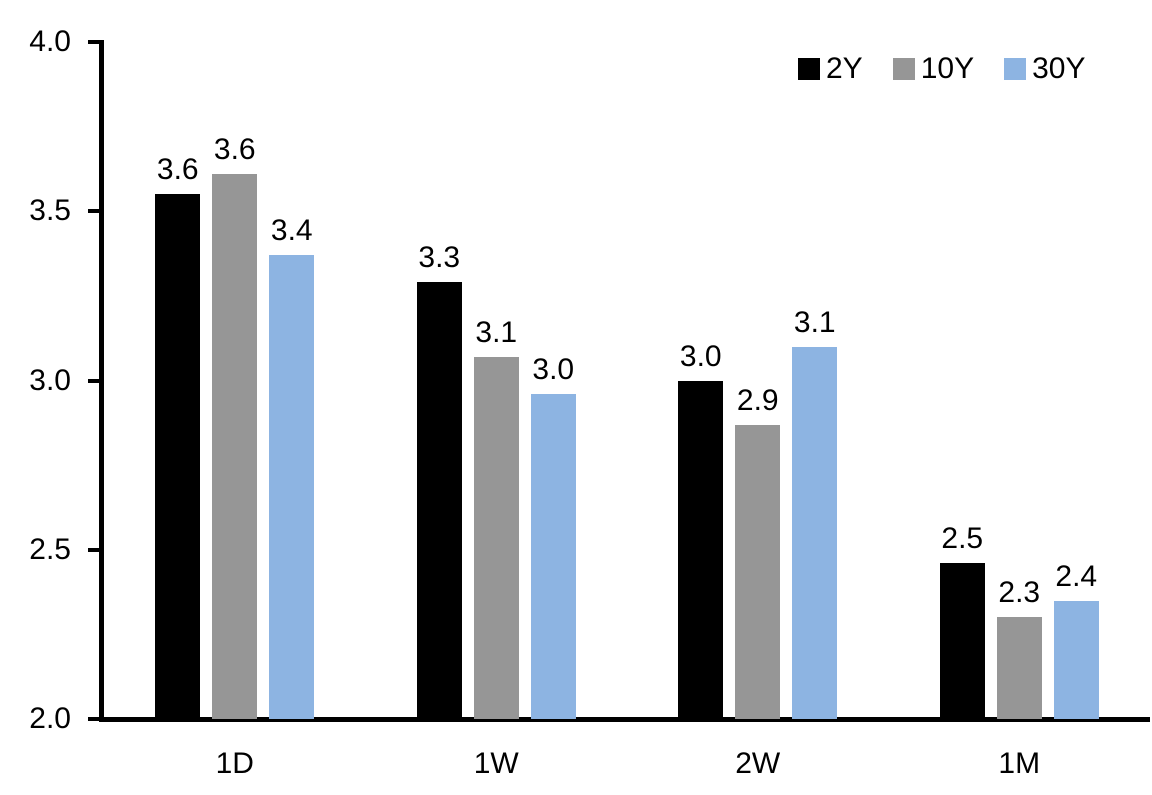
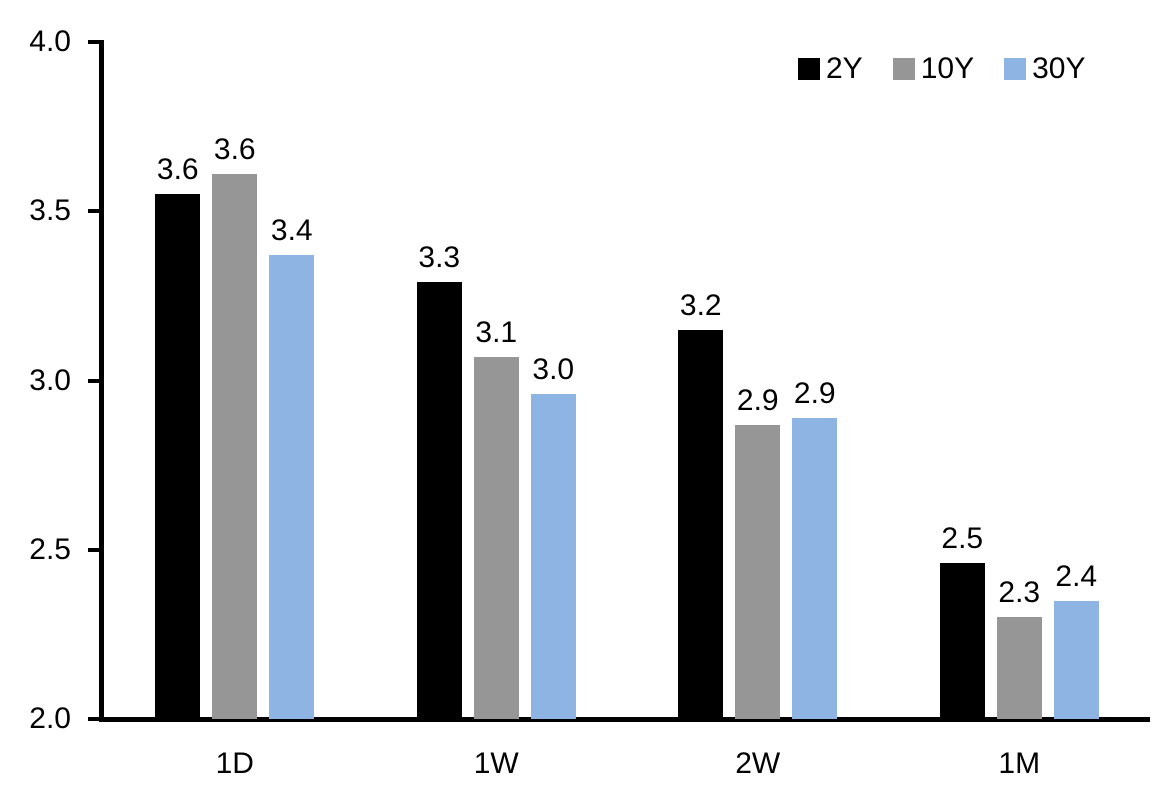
2Y/2W: 3.0 -> 3.2
30Y/2W: 3.1 -> 2.9
